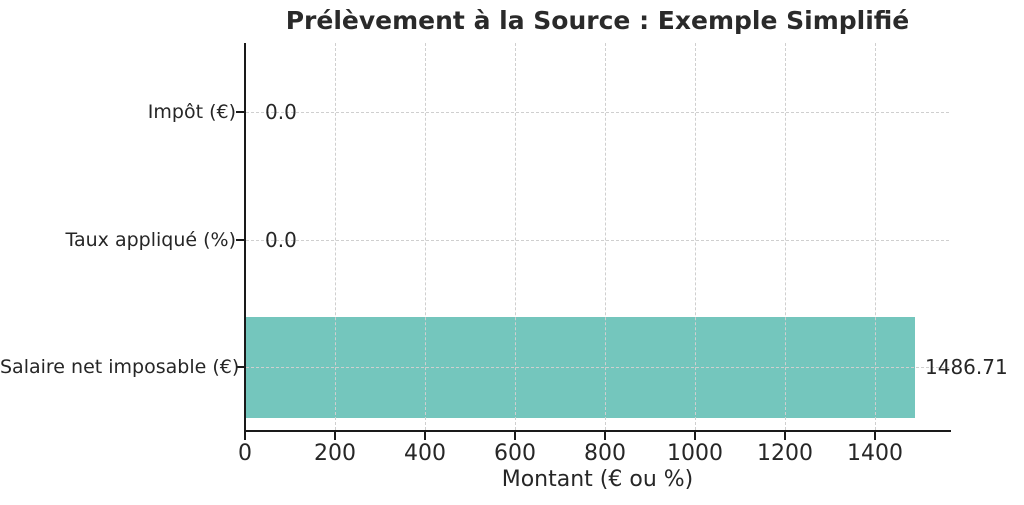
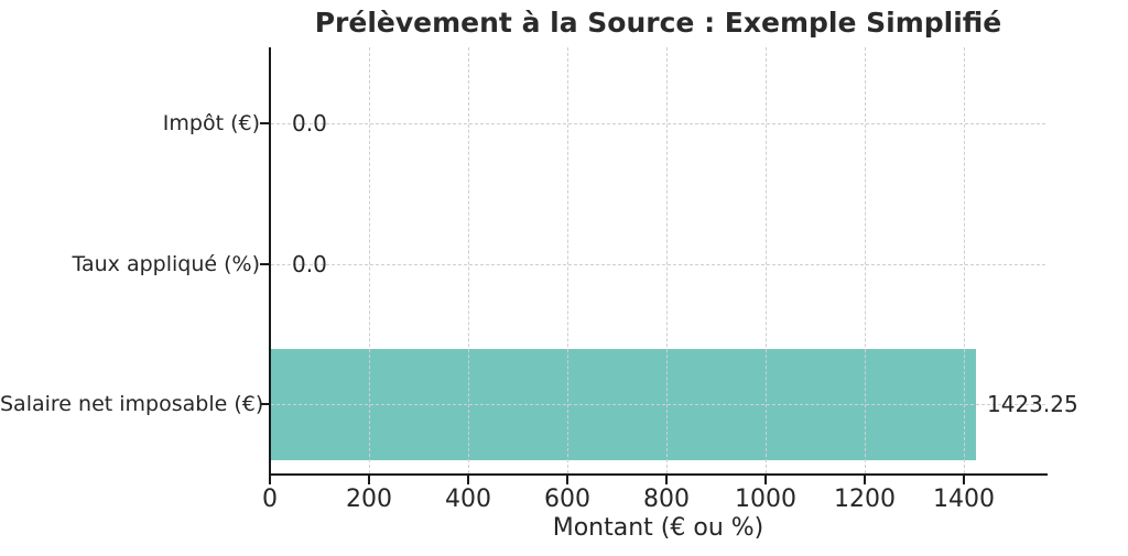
Salaire net imposable (€): 1486.71 -> 1423.25
